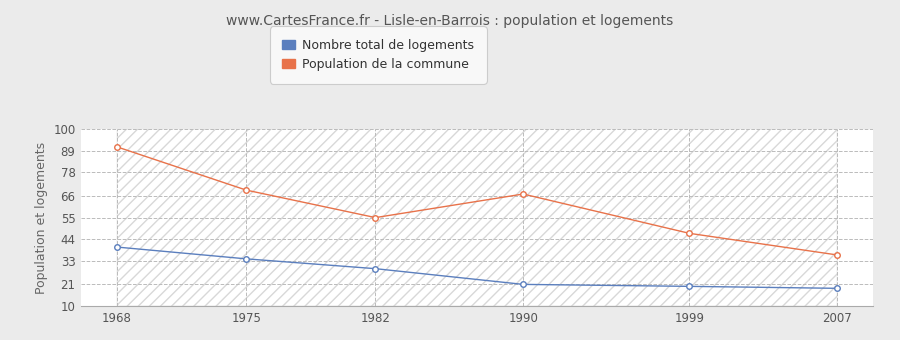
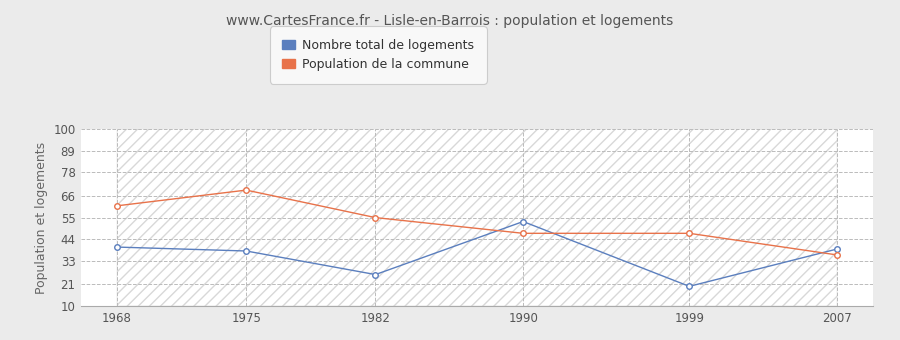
Population de la commune/1968: 91 -> 61
Nombre total de logements/1975: 34 -> 38
Nombre total de logements/1982: 29 -> 26
Nombre total de logements/1990: 21 -> 53
Population de la commune/1990: 67 -> 47
Nombre total de logements/2007: 19 -> 39
